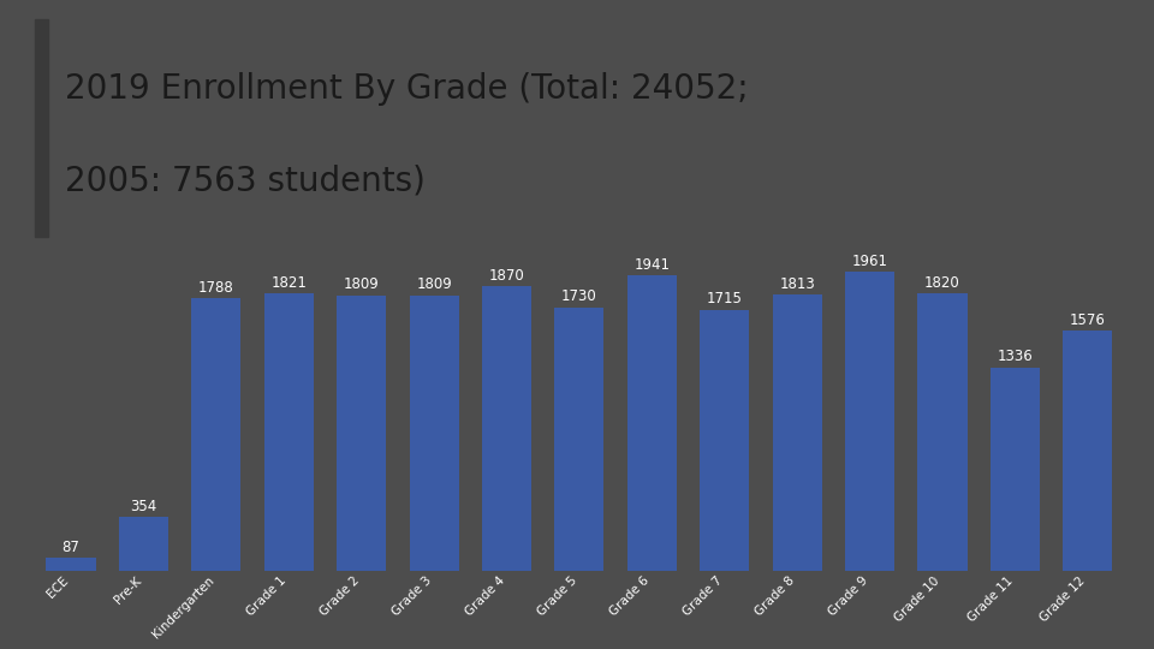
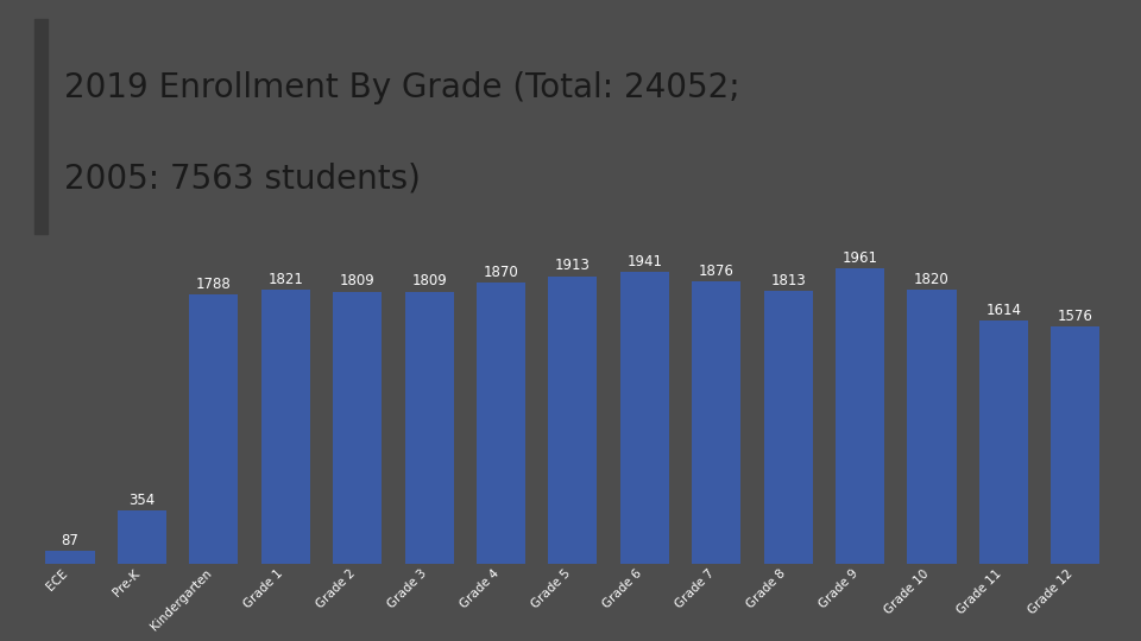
Grade 5: 1730 -> 1913
Grade 7: 1715 -> 1876
Grade 11: 1336 -> 1614
